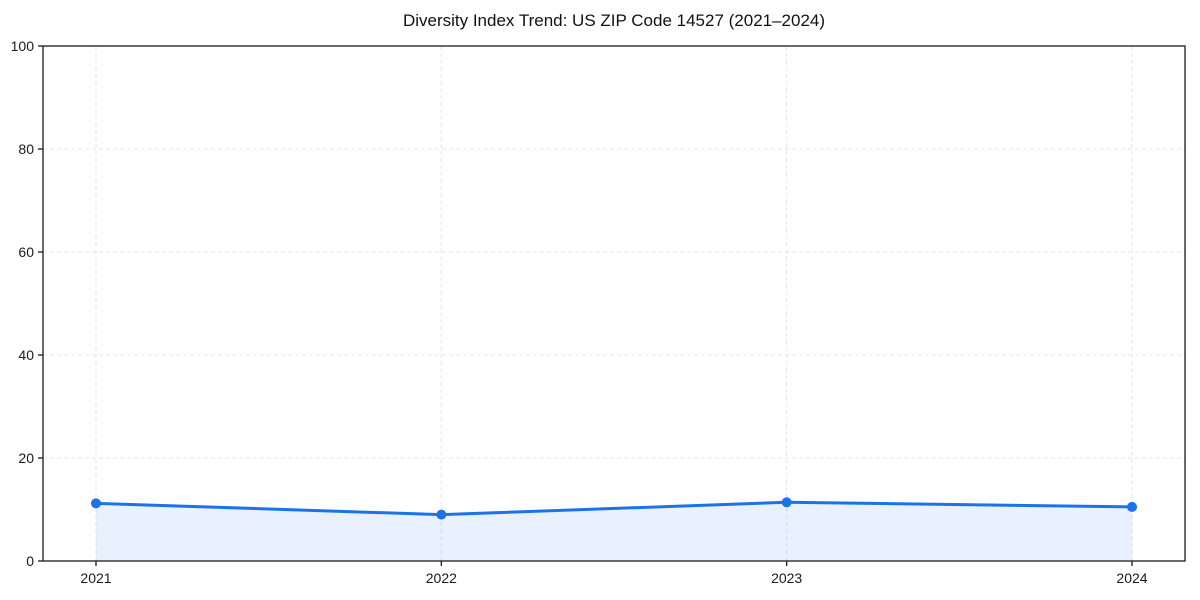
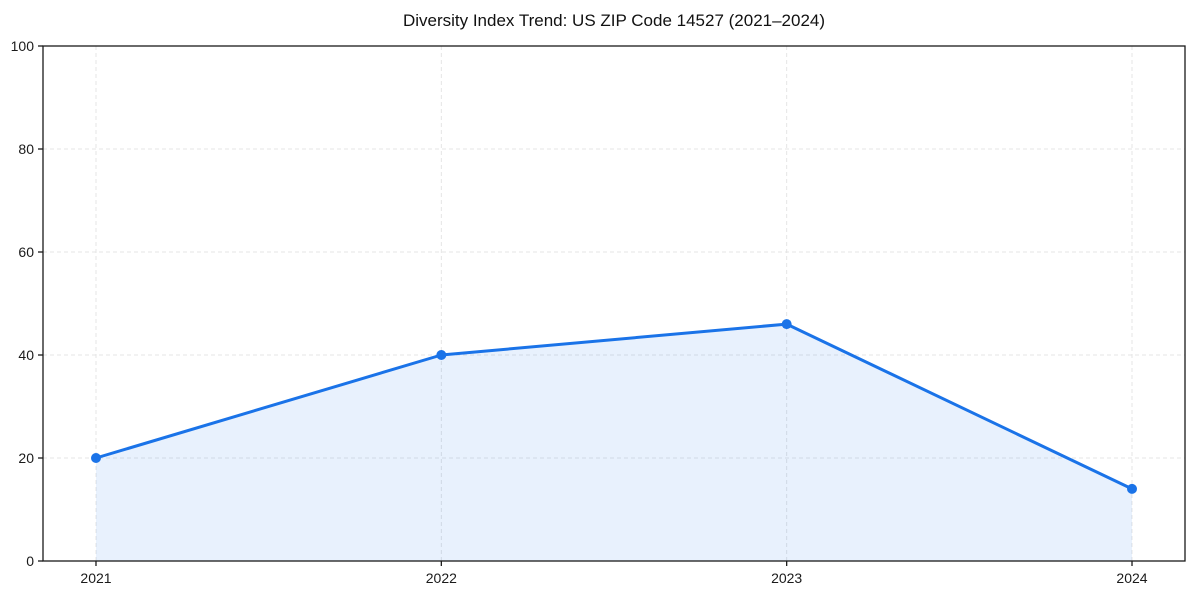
2021: 11 -> 20
2022: 9 -> 40
2023: 11 -> 46
2024: 10 -> 14
